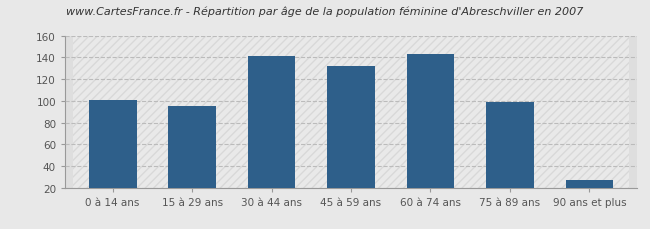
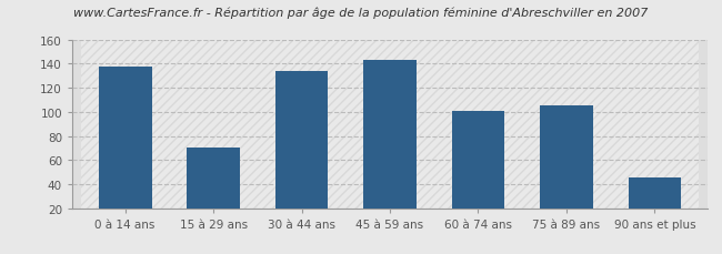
0 à 14 ans: 101 -> 138
15 à 29 ans: 95 -> 70
30 à 44 ans: 141 -> 134
45 à 59 ans: 132 -> 143
60 à 74 ans: 143 -> 101
75 à 89 ans: 99 -> 105
90 ans et plus: 27 -> 45
